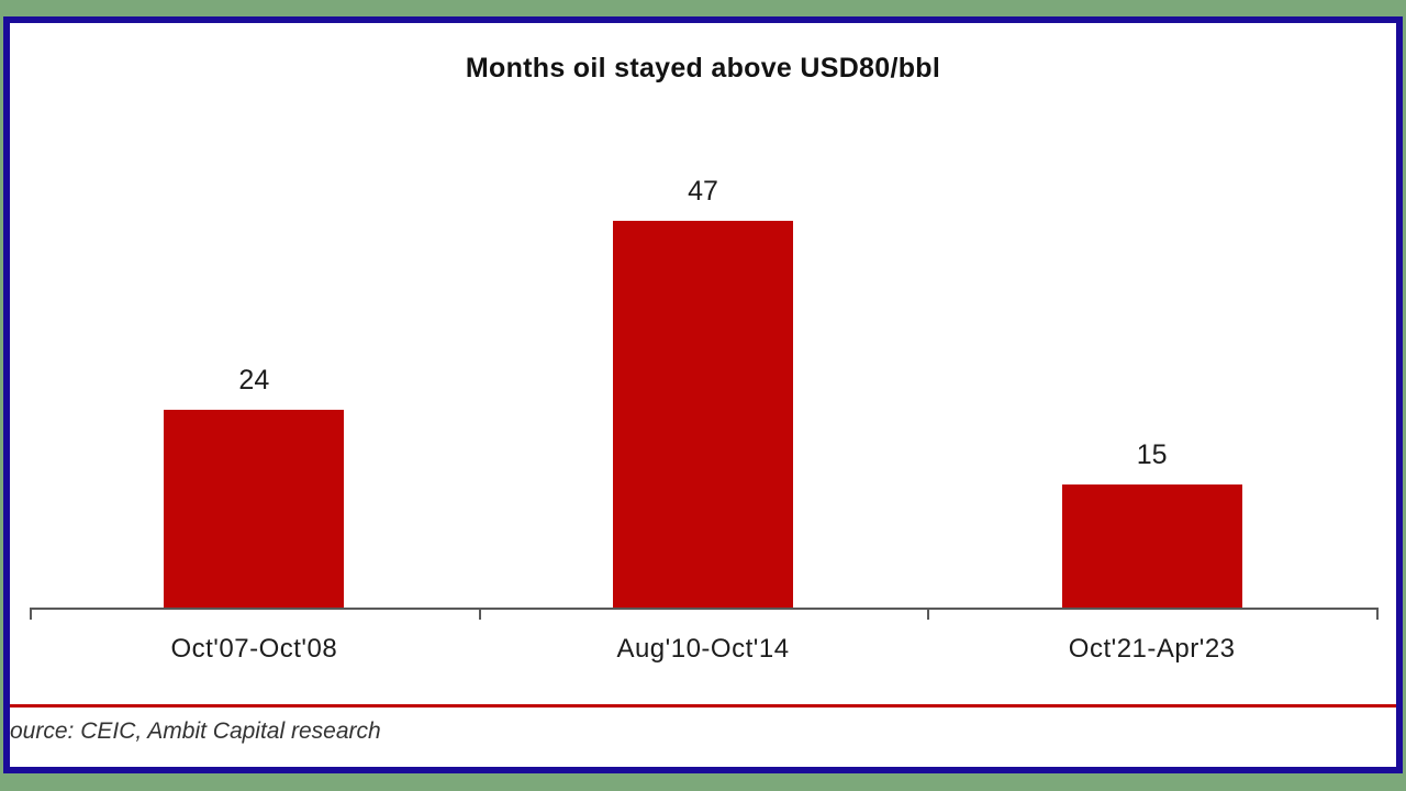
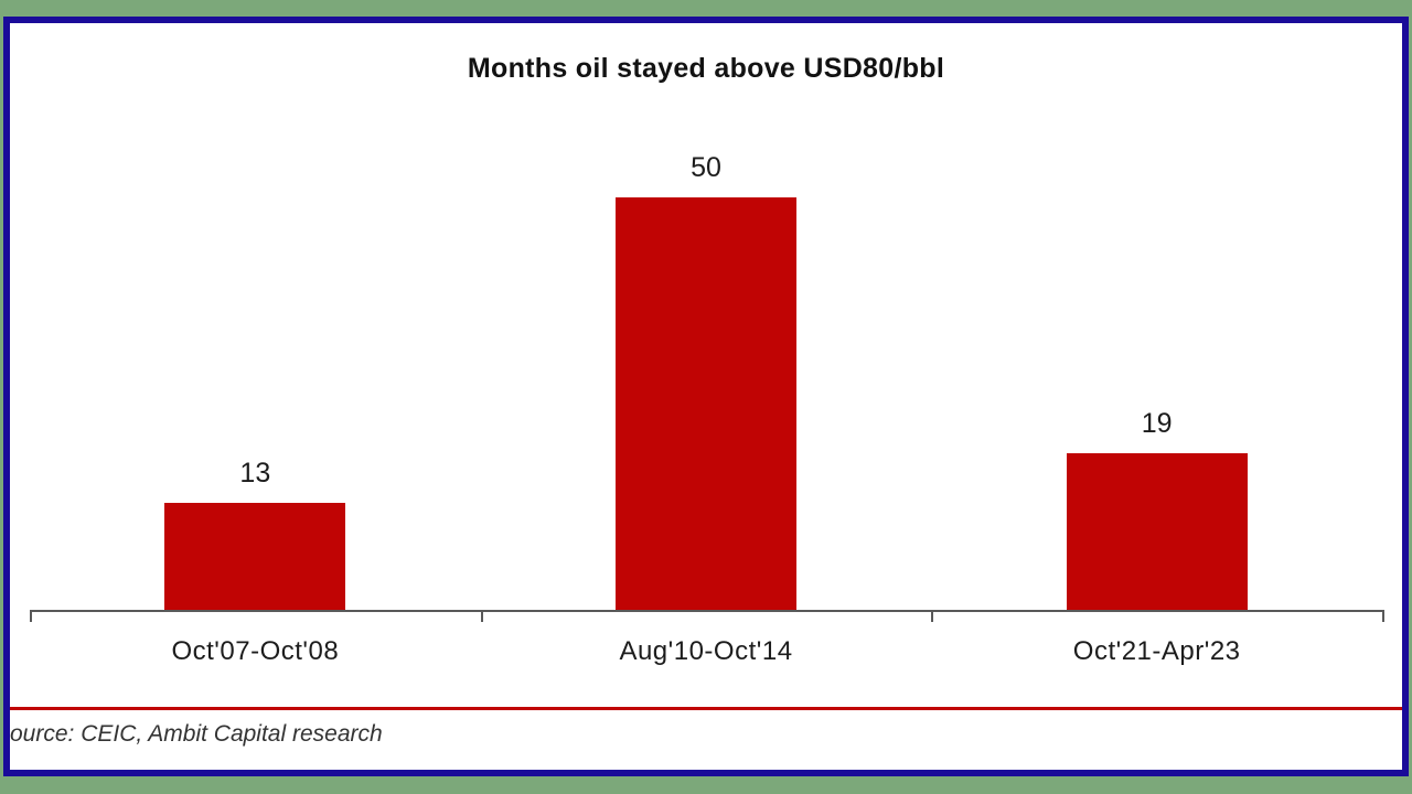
Oct'07-Oct'08: 24 -> 13
Aug'10-Oct'14: 47 -> 50
Oct'21-Apr'23: 15 -> 19
